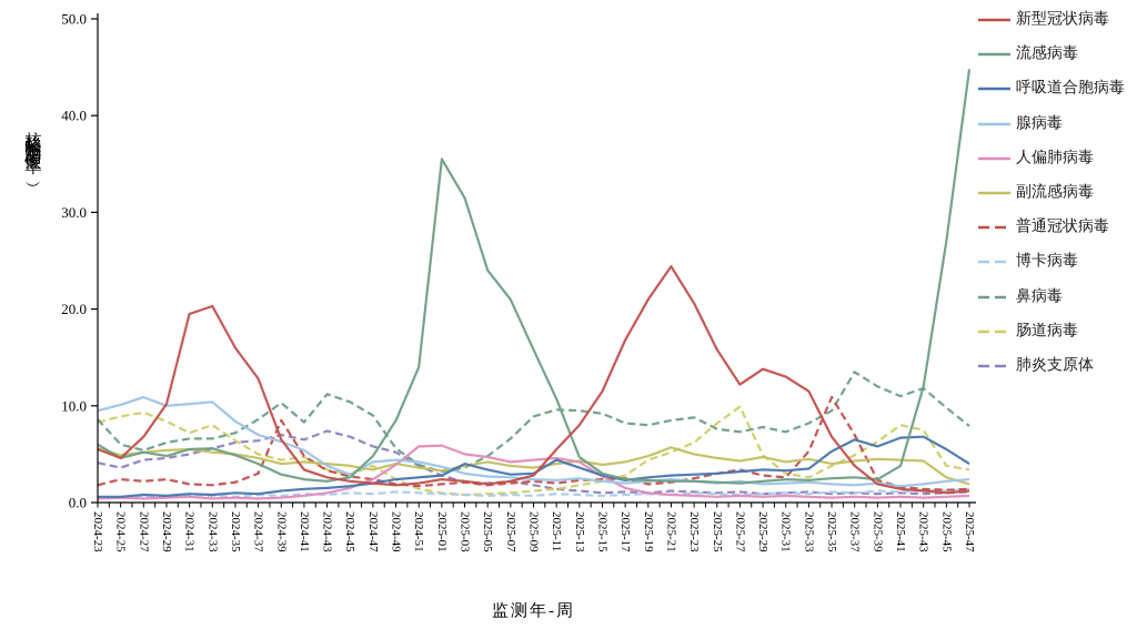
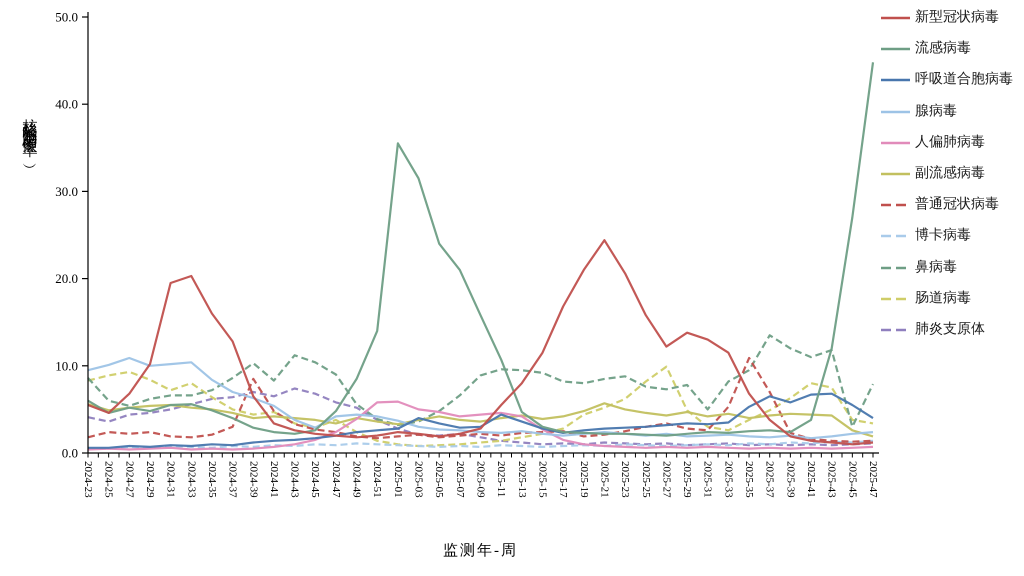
鼻病毒/2025-31: 7 -> 5
鼻病毒/2025-45: 10 -> 3
